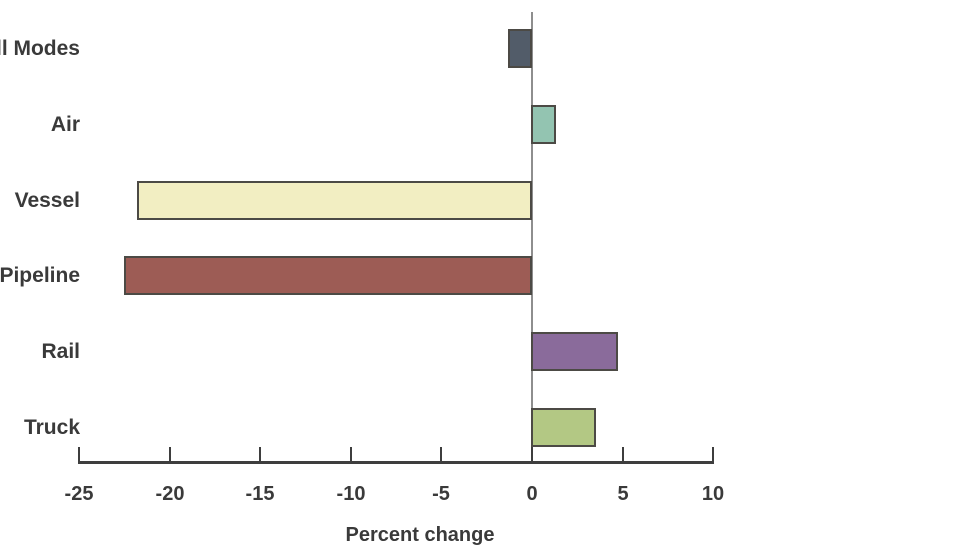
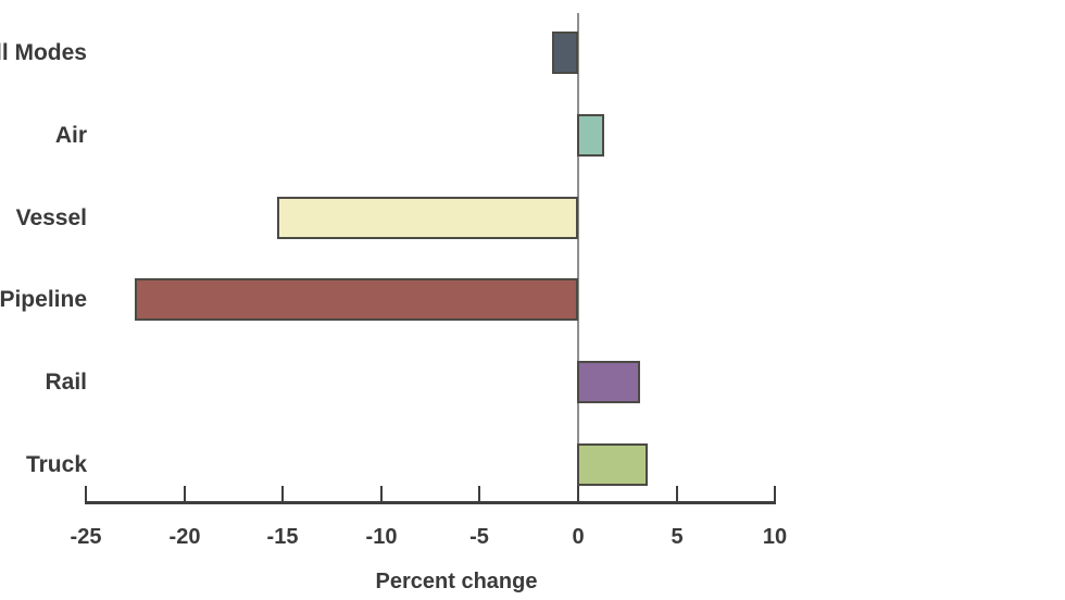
Vessel: -21.8 -> -15.3
Rail: 4.8 -> 3.2
